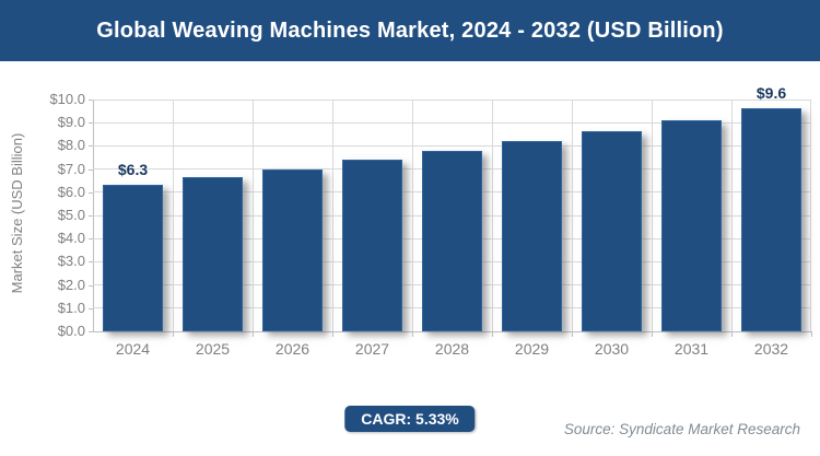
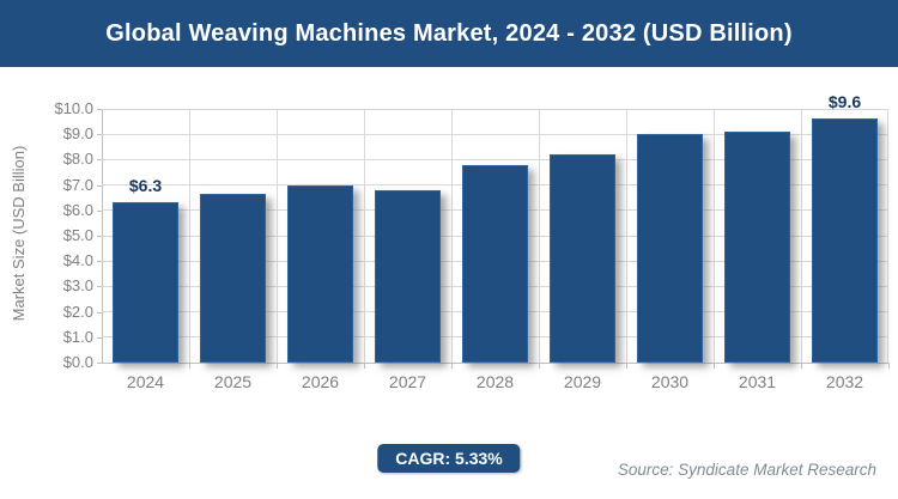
2027: $7.4 -> $6.8
2030: $8.7 -> $9.0
